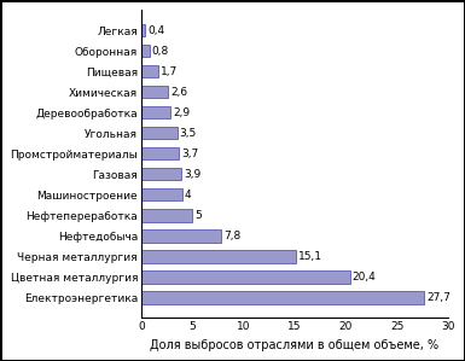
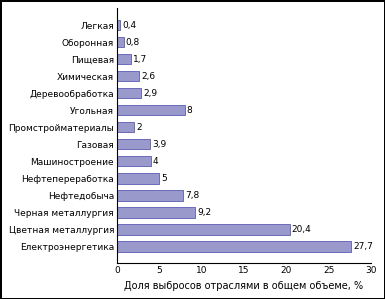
Угольная: 3,5 -> 8
Промстройматериалы: 3,7 -> 2
Черная металлургия: 15,1 -> 9,2
